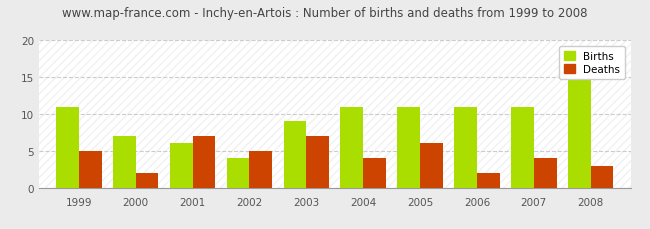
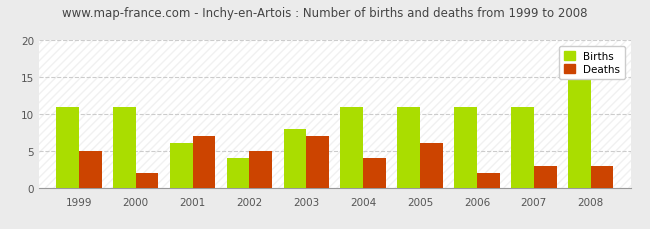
Births/2000: 7 -> 11
Births/2003: 9 -> 8
Deaths/2007: 4 -> 3
